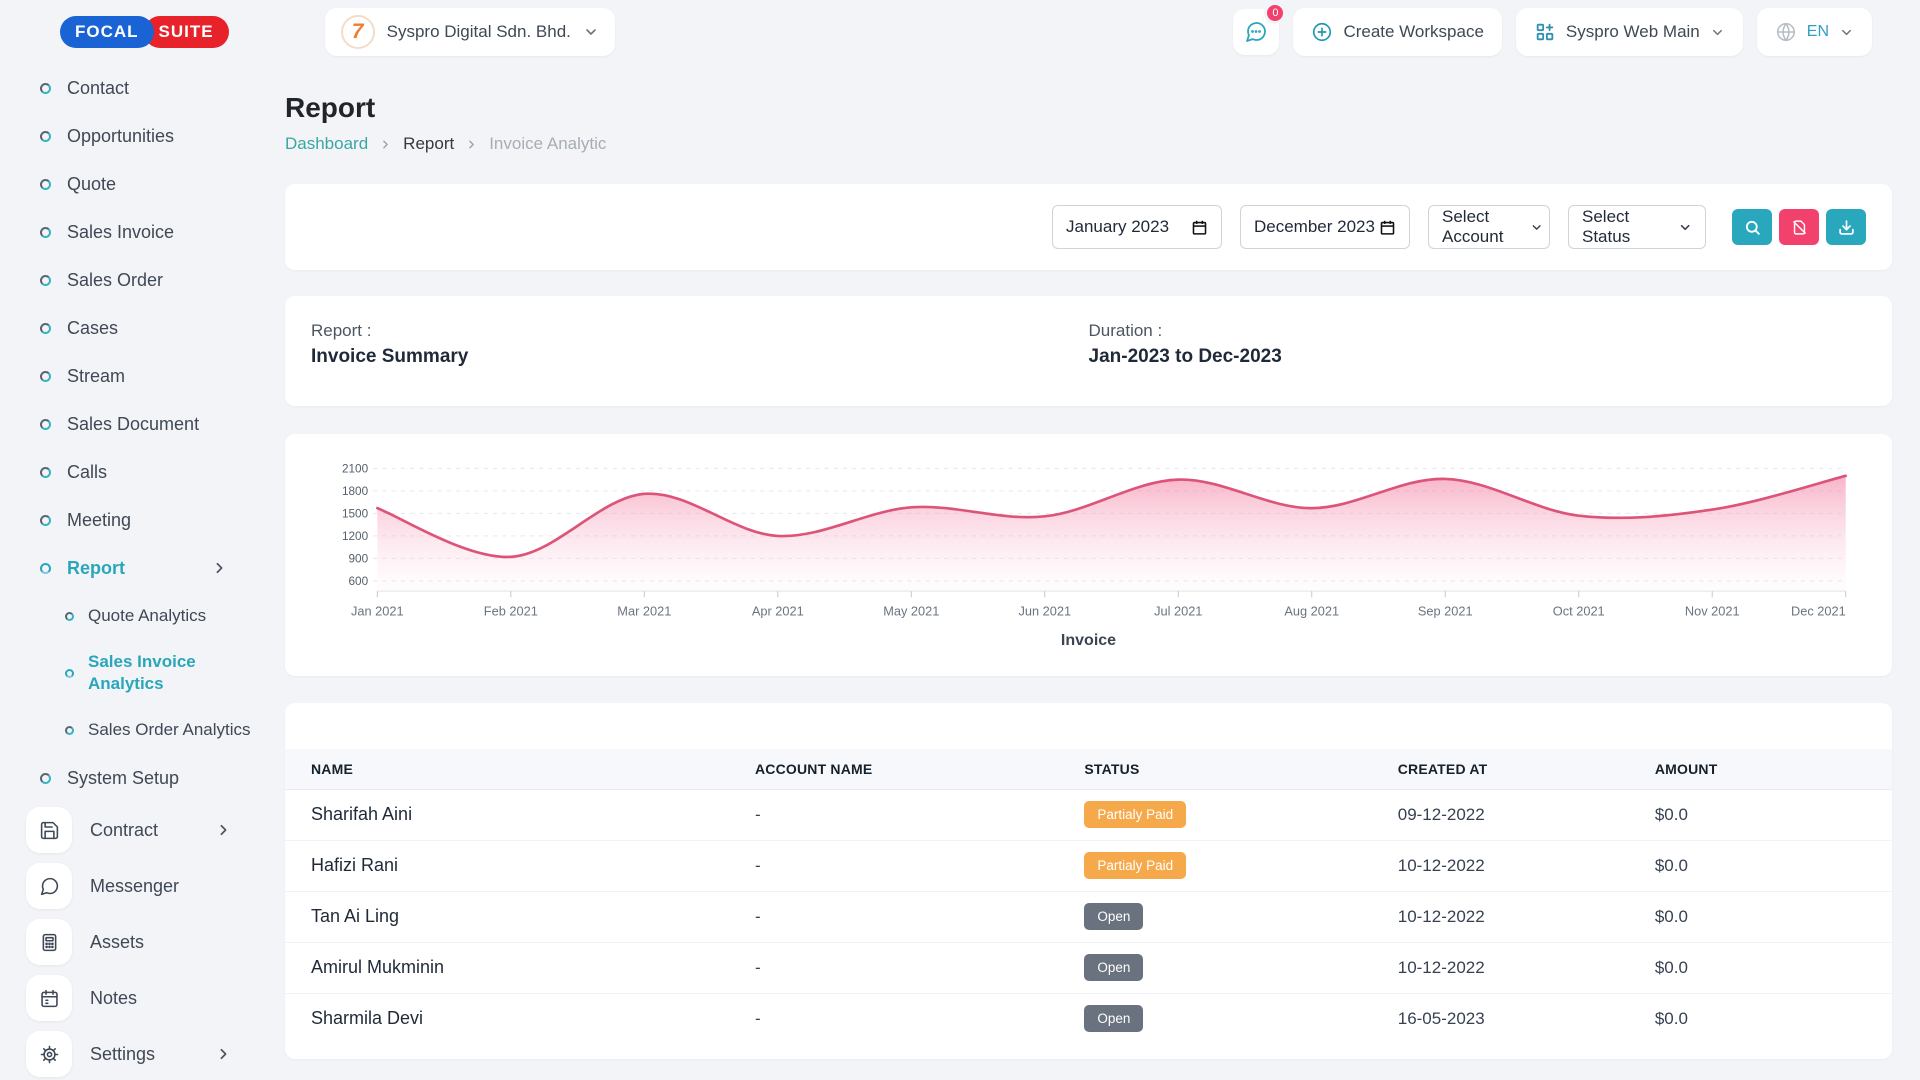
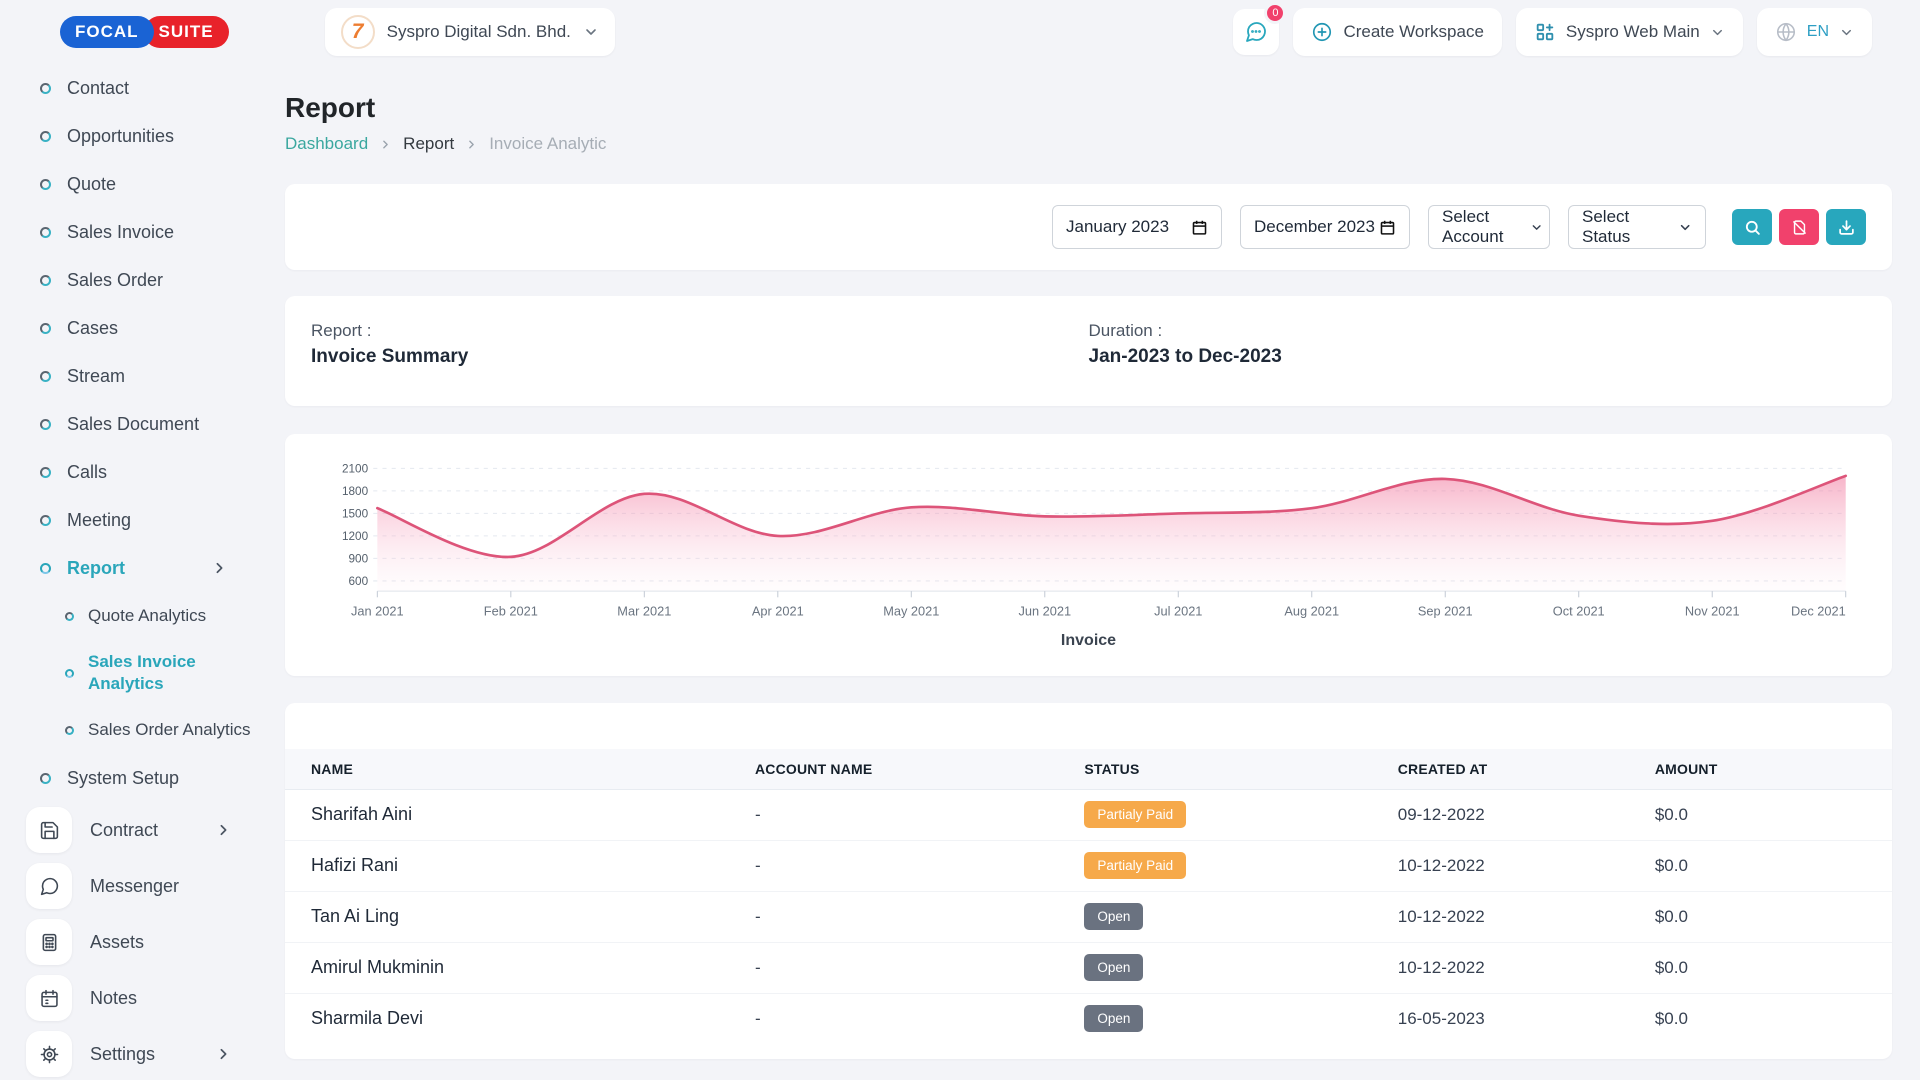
Jul 2021: 2000 -> 1500
Nov 2021: 1600 -> 1400
